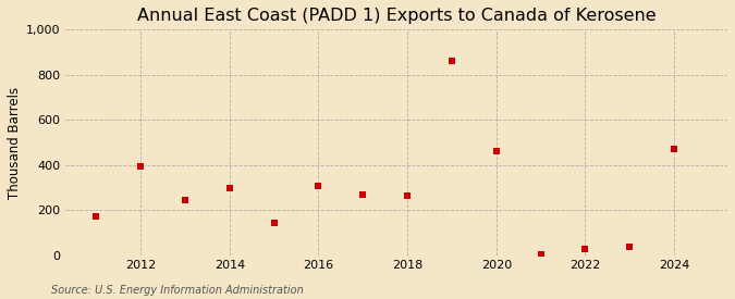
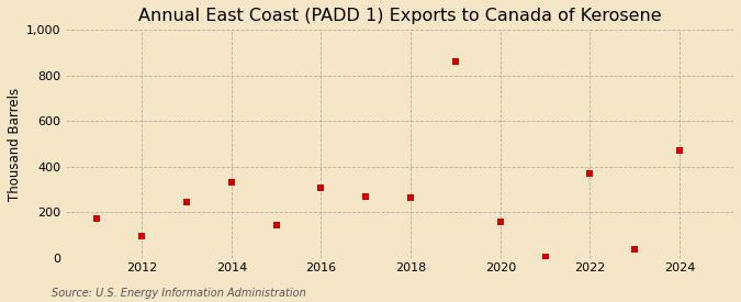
2012: 395 -> 95
2014: 295 -> 330
2020: 462 -> 155
2022: 28 -> 370
